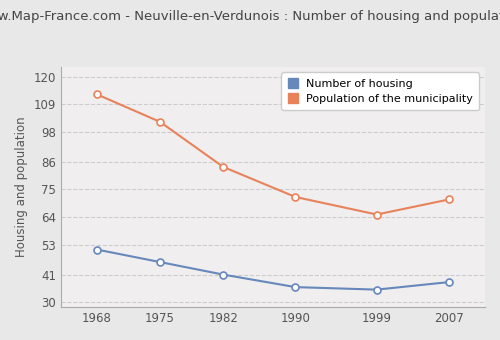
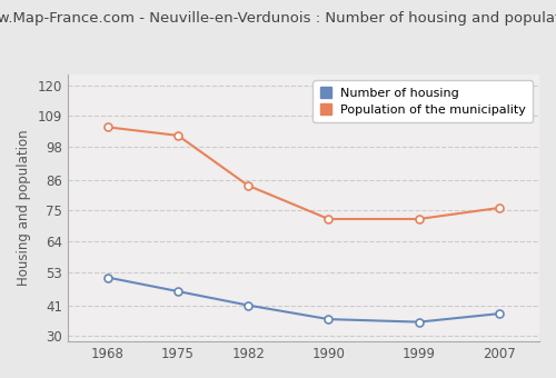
Population of the municipality/1968: 113 -> 105
Population of the municipality/1999: 65 -> 72
Population of the municipality/2007: 71 -> 76
